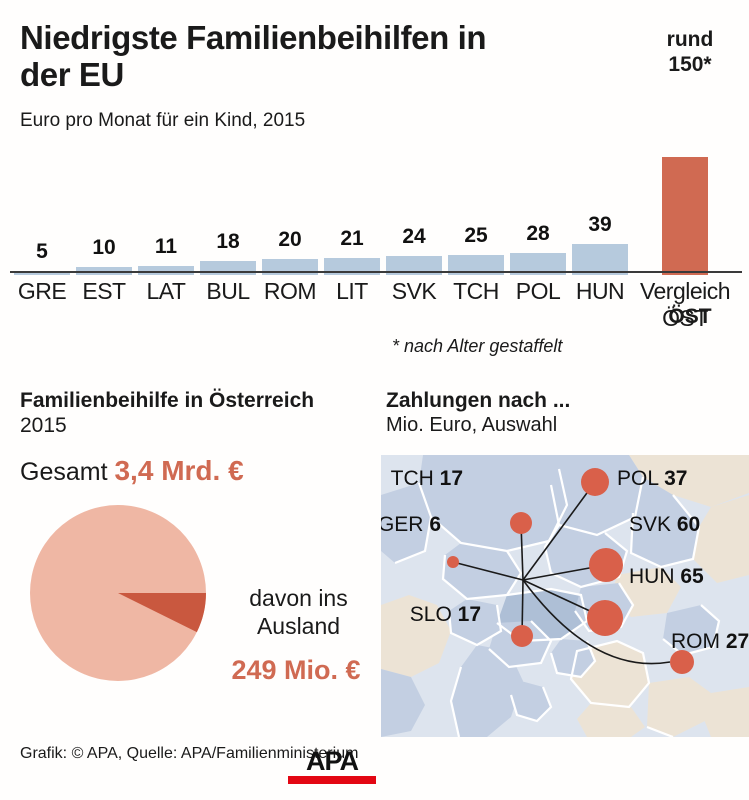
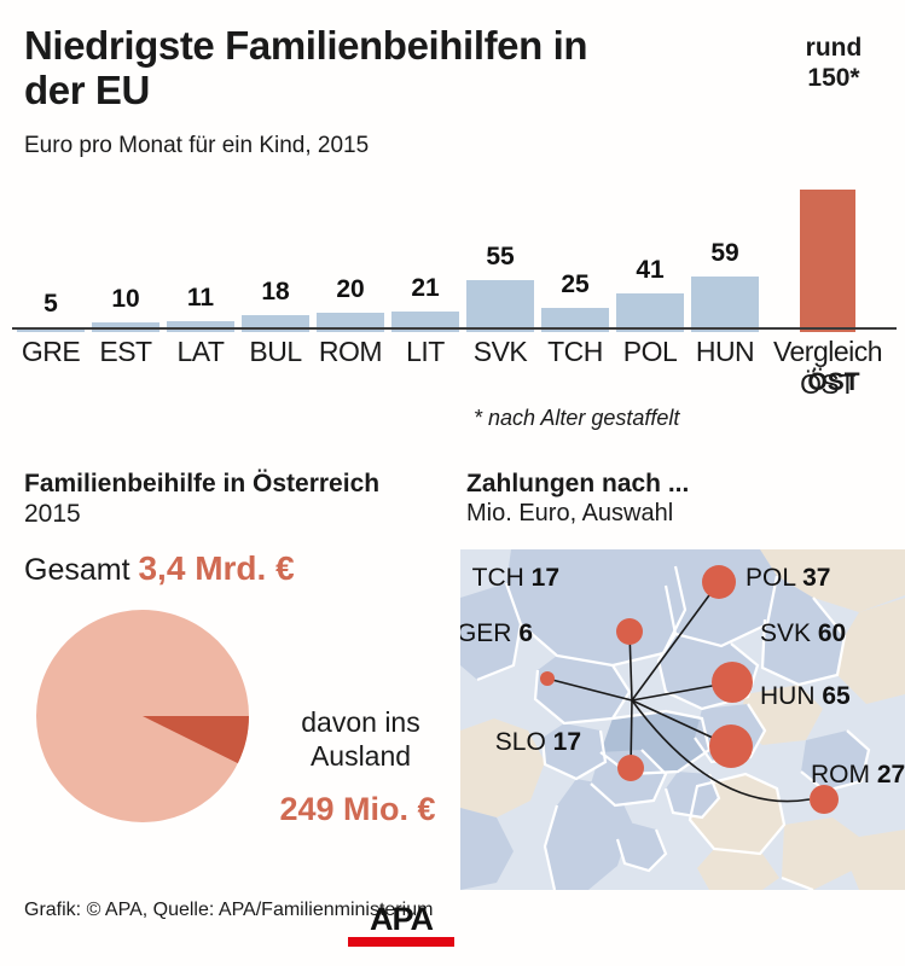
SVK: 24 -> 55
POL: 28 -> 41
HUN: 39 -> 59
